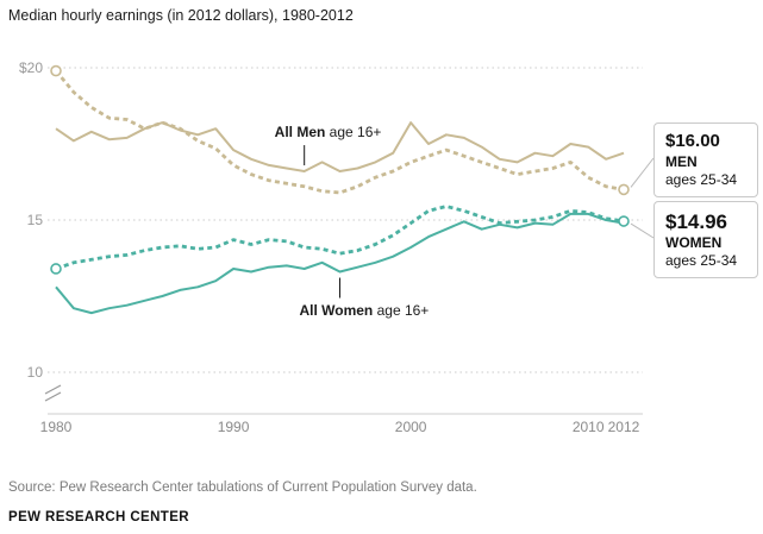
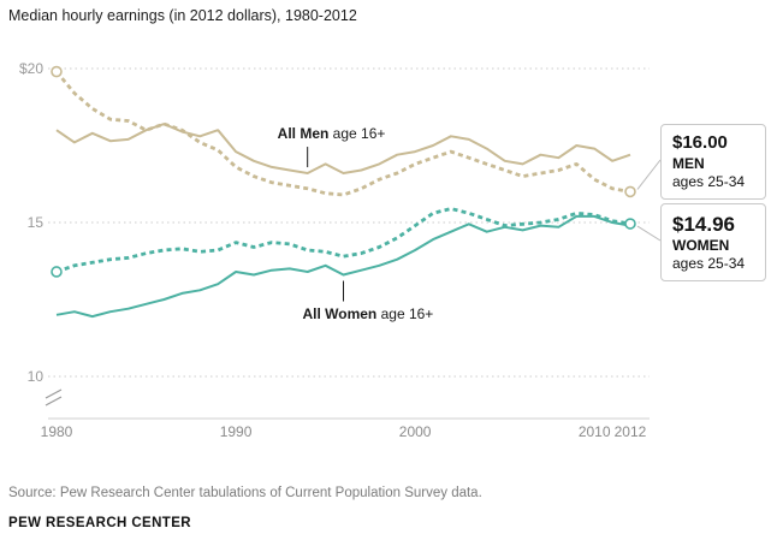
All Women age 16+/1980: $12.8 -> $12.0
All Men age 16+/2000: $18.2 -> $17.3
